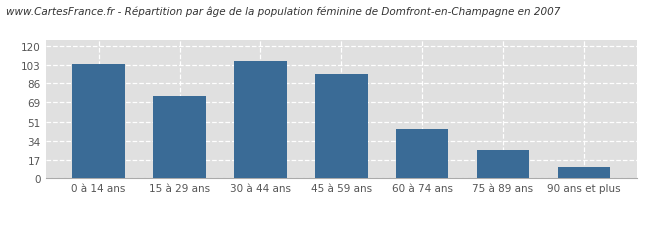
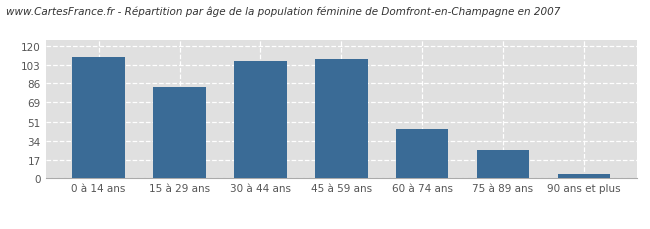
0 à 14 ans: 104 -> 110
15 à 29 ans: 75 -> 83
45 à 59 ans: 95 -> 108
90 ans et plus: 10 -> 4
